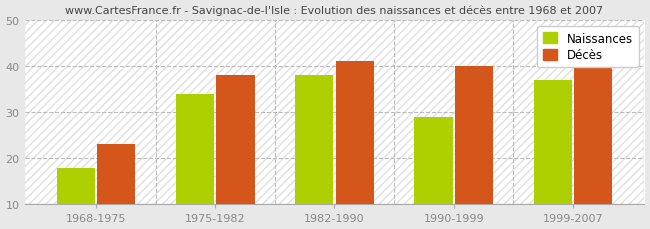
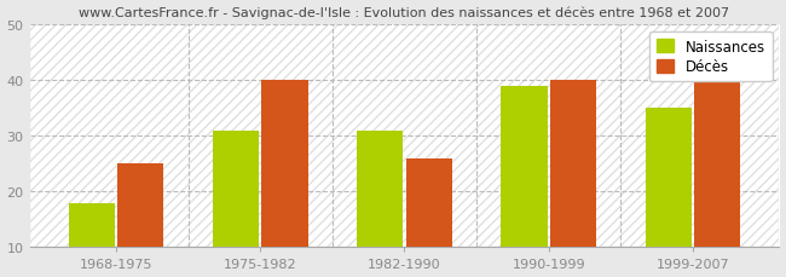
Décès/1968-1975: 23 -> 25
Naissances/1975-1982: 34 -> 31
Décès/1975-1982: 38 -> 40
Naissances/1982-1990: 38 -> 31
Décès/1982-1990: 41 -> 26
Naissances/1990-1999: 29 -> 39
Naissances/1999-2007: 37 -> 35
